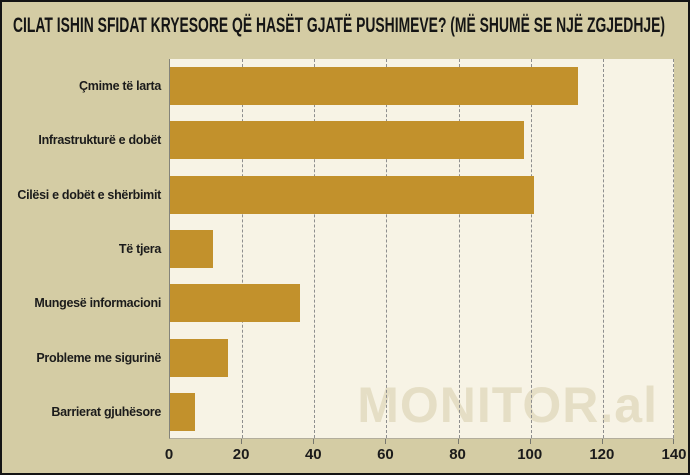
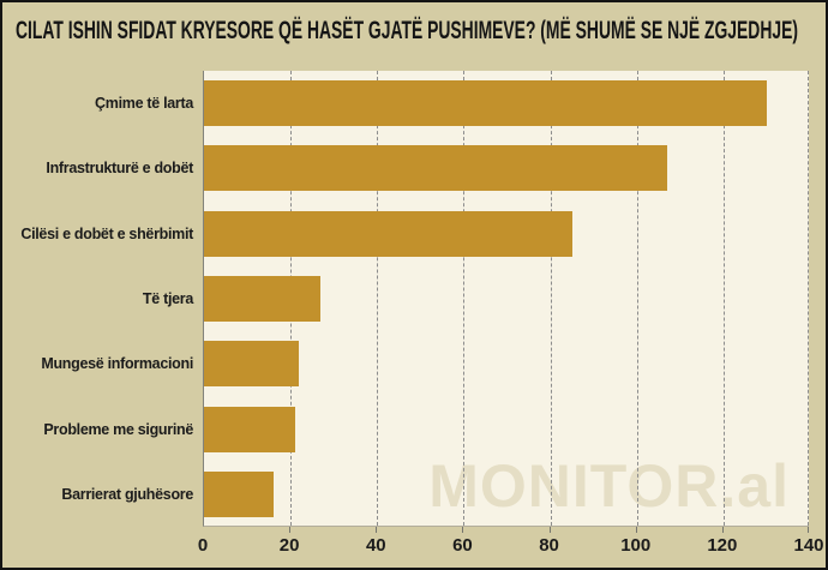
Çmime të larta: 113 -> 130
Infrastrukturë e dobët: 98 -> 107
Cilësi e dobët e shërbimit: 101 -> 85
Të tjera: 12 -> 27
Mungesë informacioni: 36 -> 22
Probleme me sigurinë: 16 -> 21
Barrierat gjuhësore: 7 -> 16
